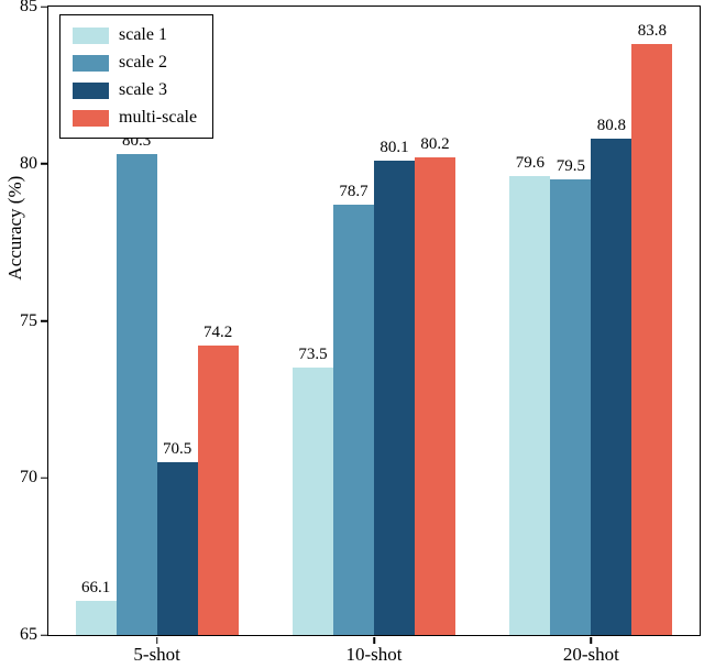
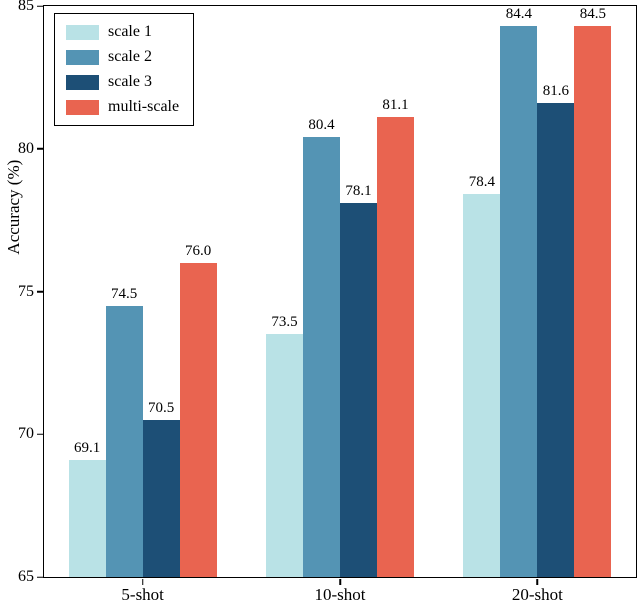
scale 1/5-shot: 66.1 -> 69.1
scale 2/5-shot: 80.3 -> 74.5
multi-scale/5-shot: 74.2 -> 76.0
scale 2/10-shot: 78.7 -> 80.4
scale 3/10-shot: 80.1 -> 78.1
multi-scale/10-shot: 80.2 -> 81.1
scale 1/20-shot: 79.6 -> 78.4
scale 2/20-shot: 79.5 -> 84.4
scale 3/20-shot: 80.8 -> 81.6
multi-scale/20-shot: 83.8 -> 84.5
